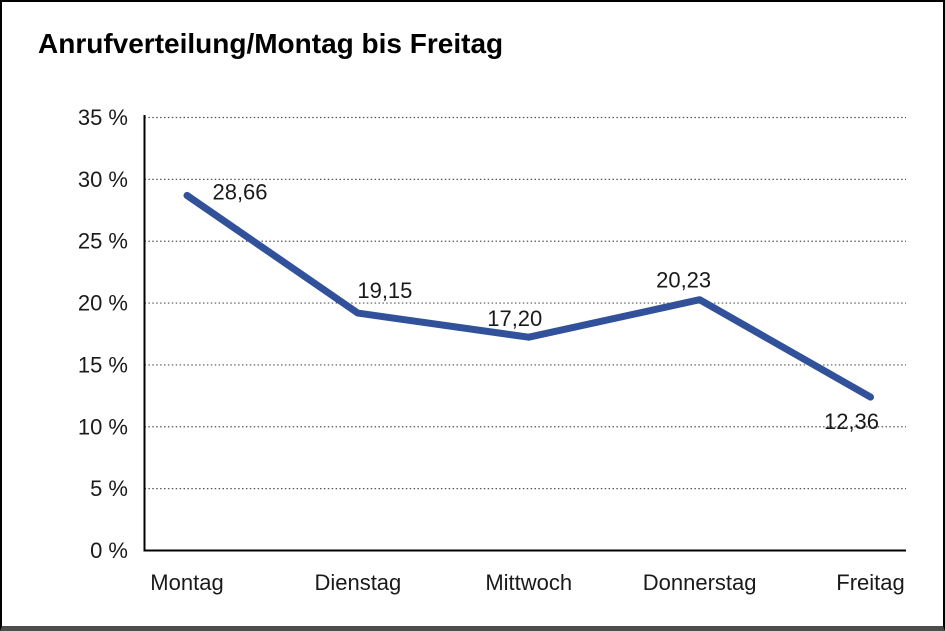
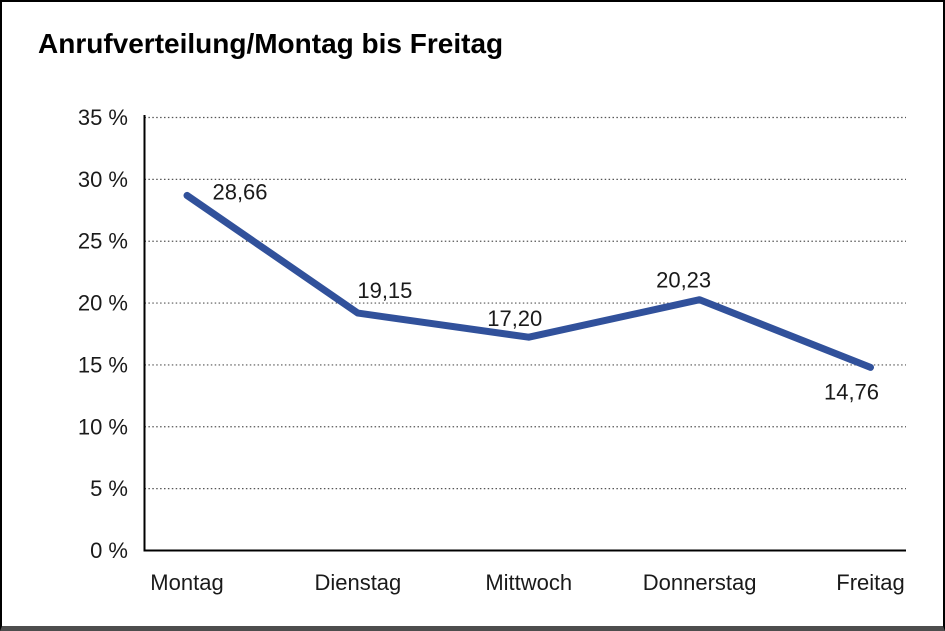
Freitag: 12,36 -> 14,76
